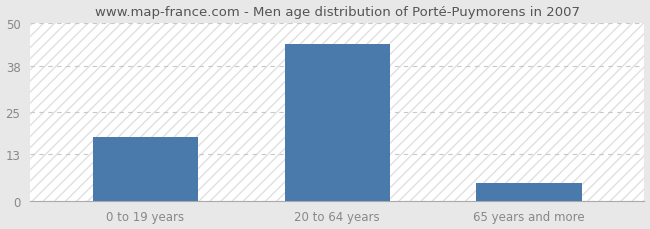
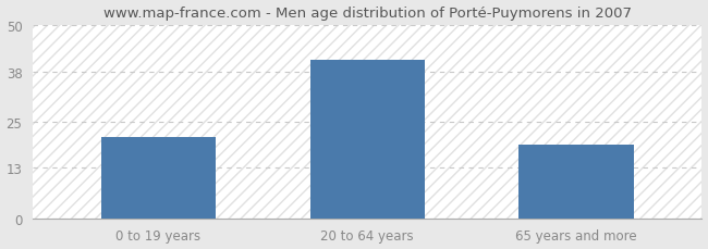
0 to 19 years: 18 -> 21
20 to 64 years: 44 -> 41
65 years and more: 5 -> 19
